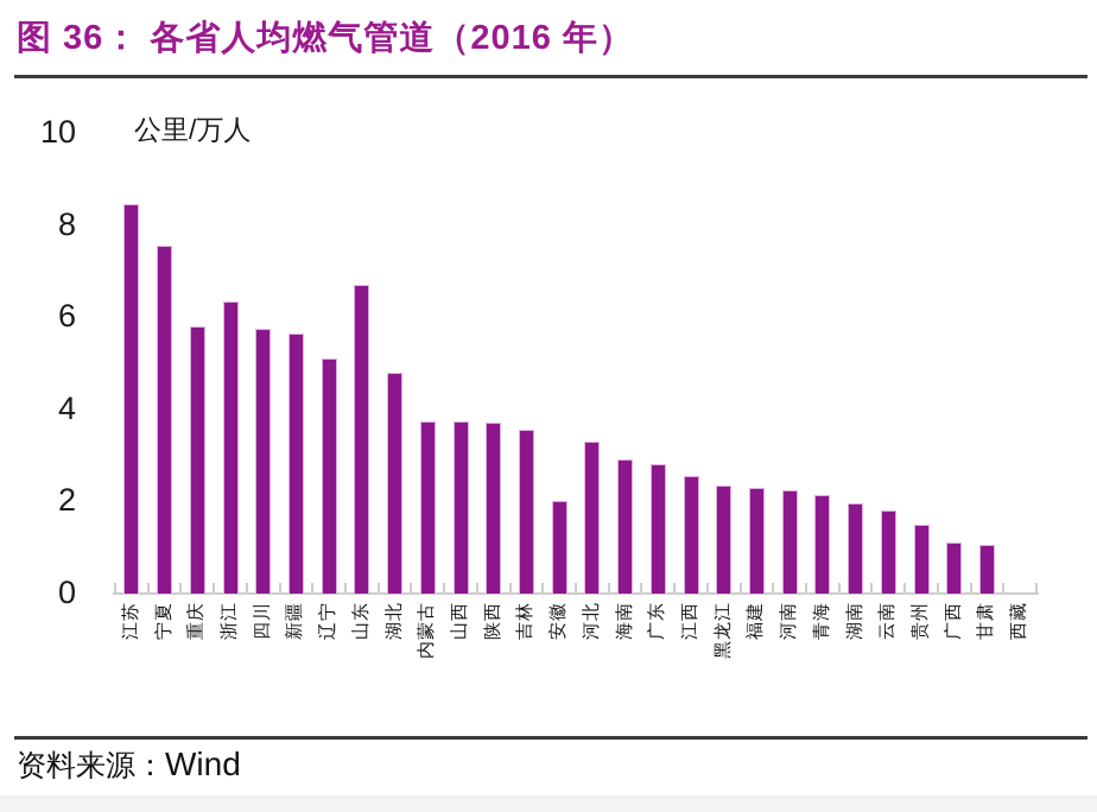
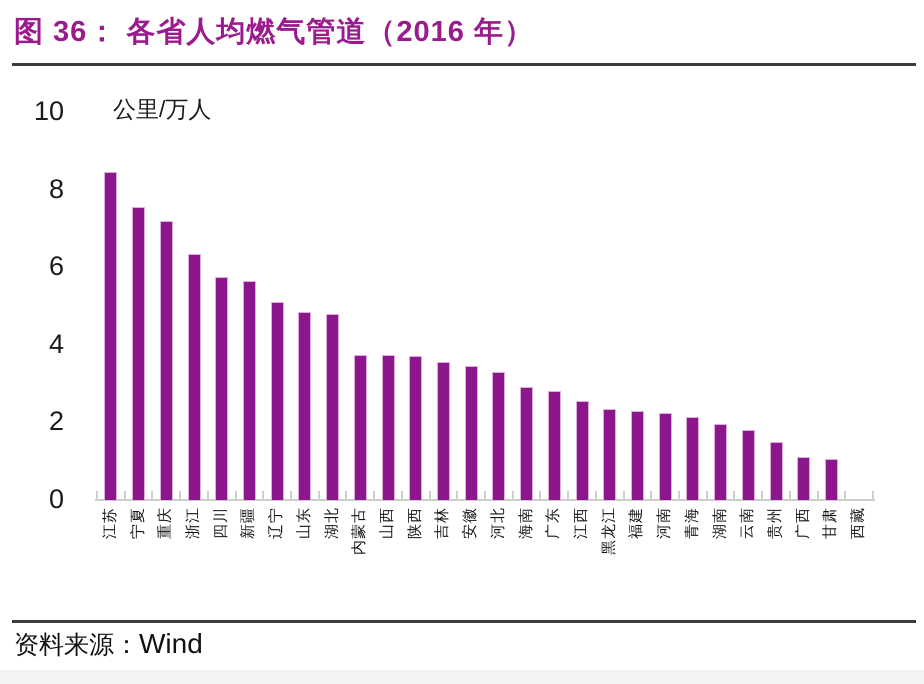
重庆: 5.8 -> 7.2
山东: 6.7 -> 4.8
安徽: 2.0 -> 3.5
